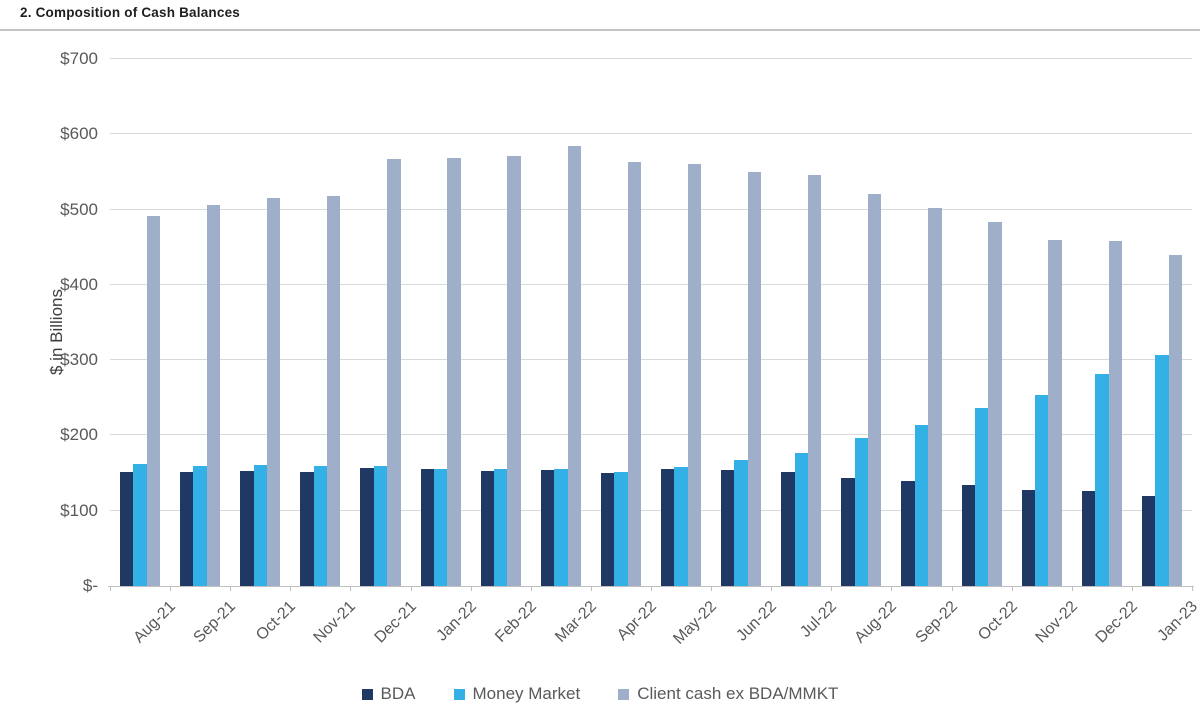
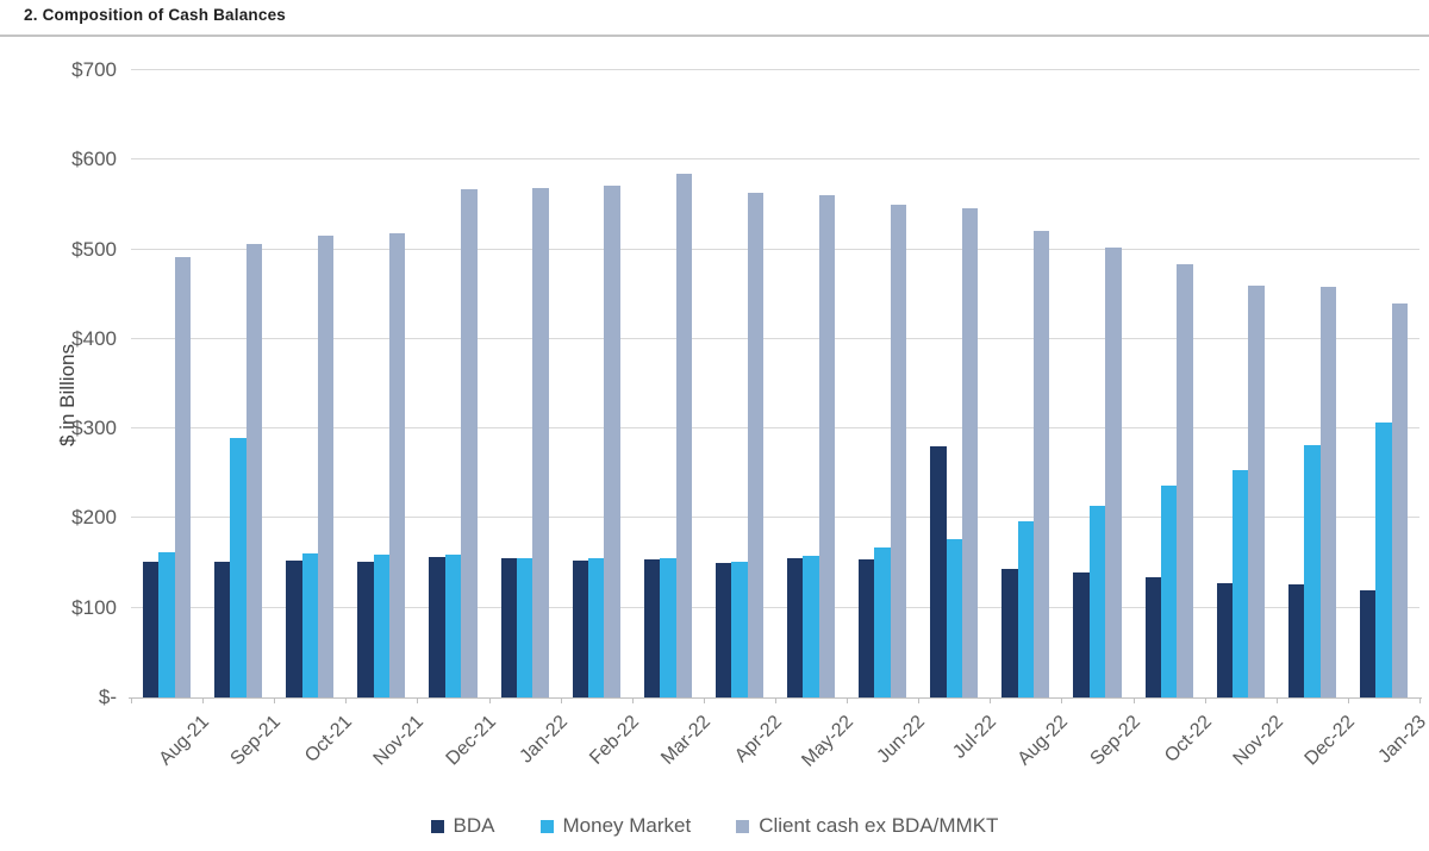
Money Market/Sep-21: $160 -> $290
BDA/Jul-22: $150 -> $280
